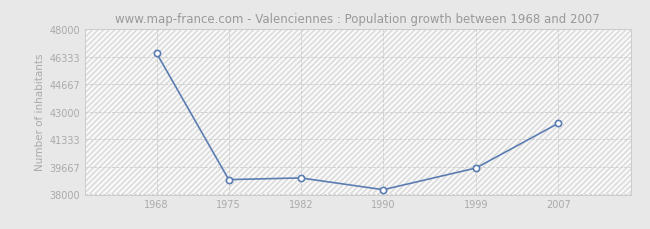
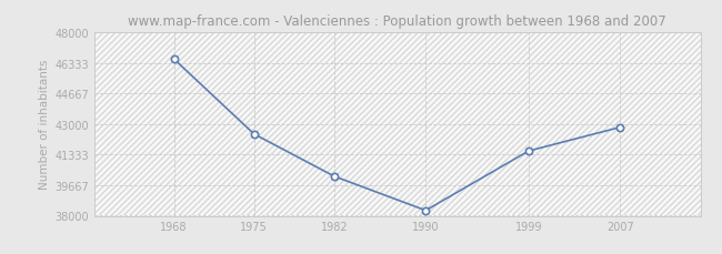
1975: 38900 -> 42400
1982: 39000 -> 40200
1999: 39600 -> 41500
2007: 42300 -> 42800
